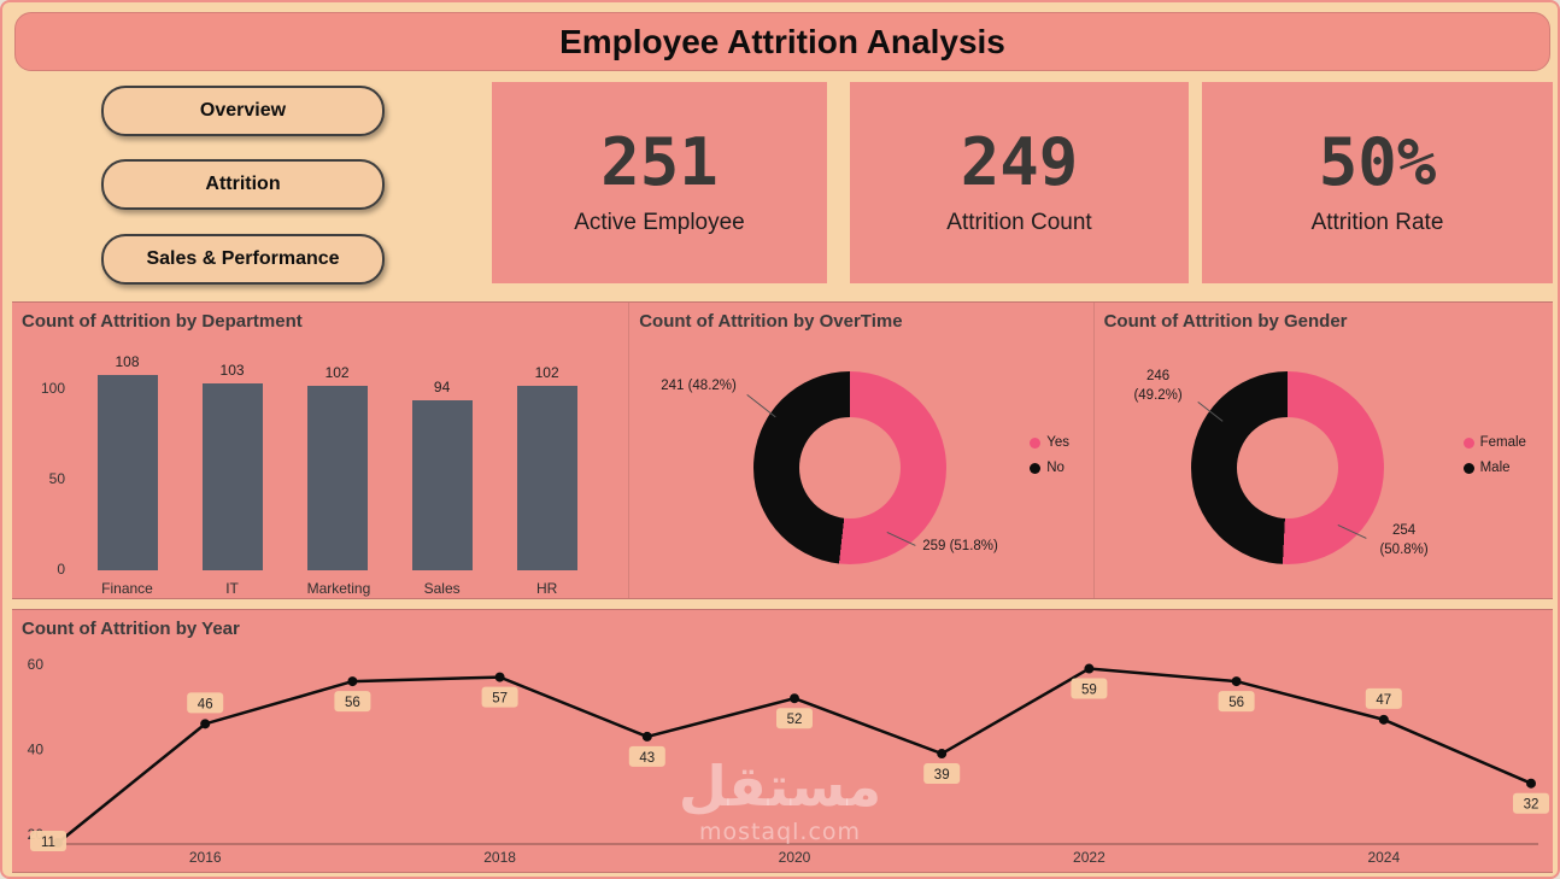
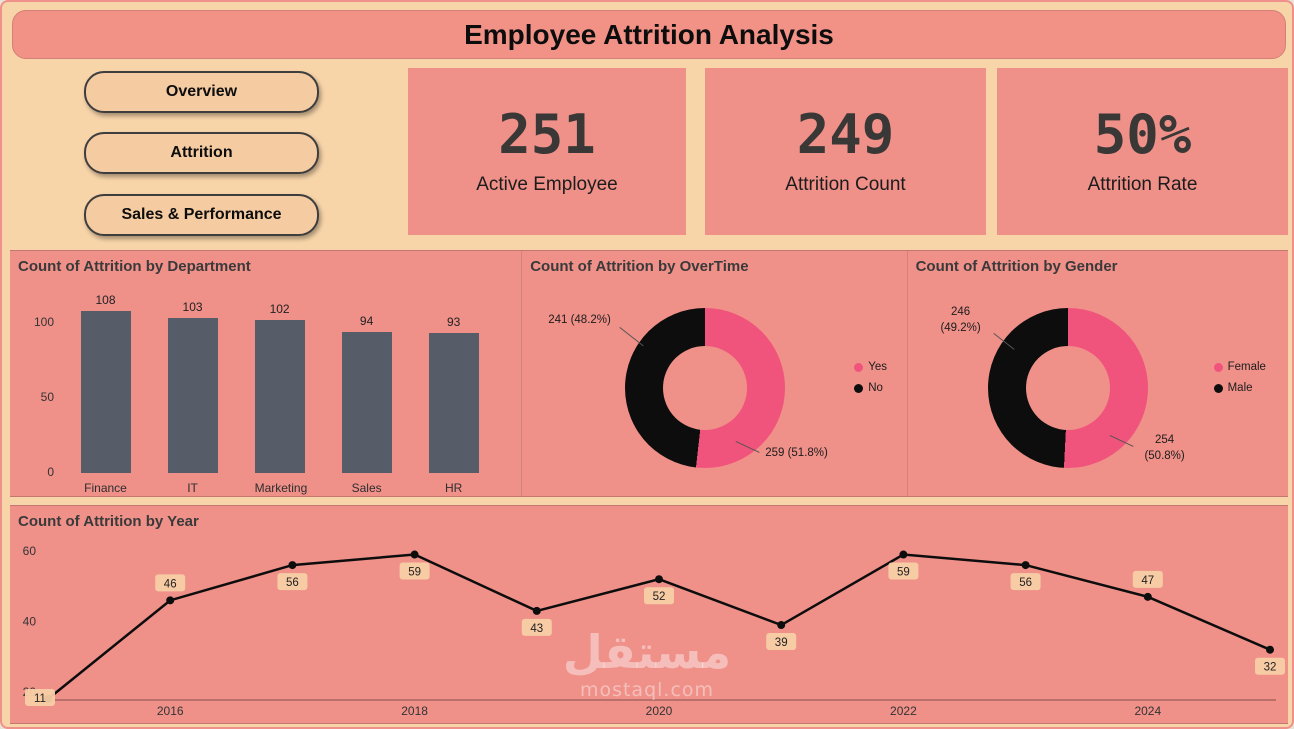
Count of Attrition by Department/HR: 102 -> 93
Count of Attrition by Year/2018: 57 -> 59
